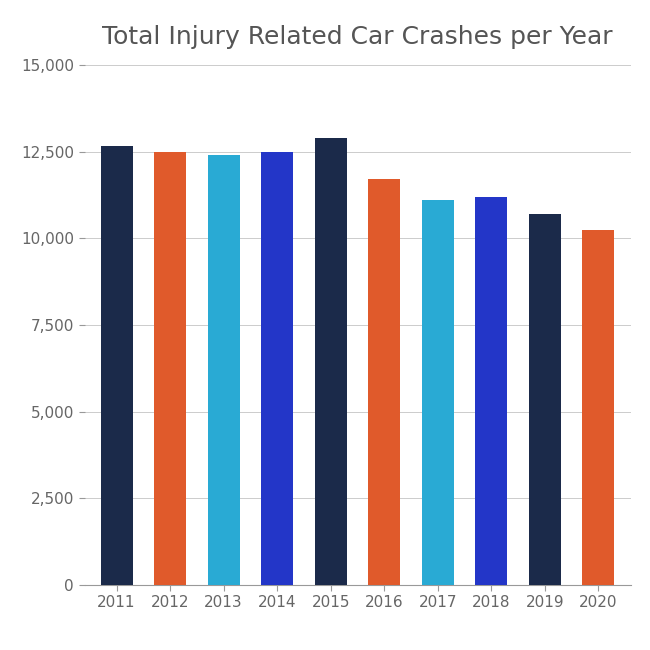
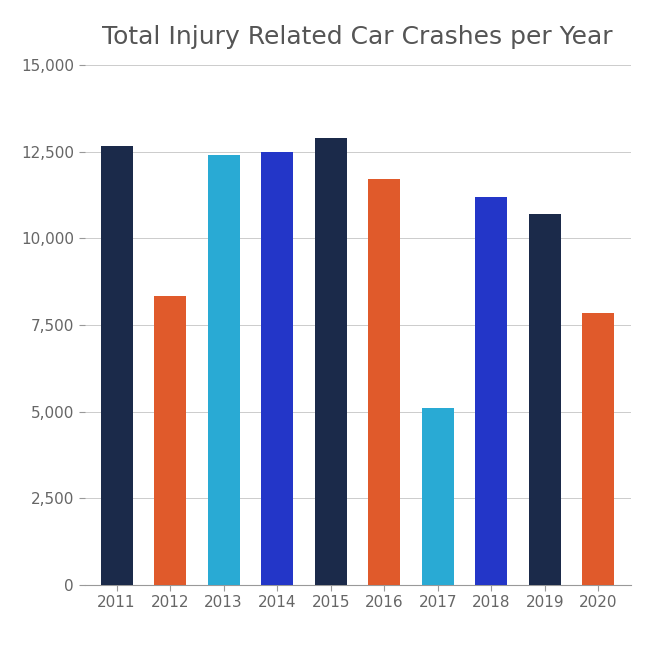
2012: 12,500 -> 8,350
2017: 11,100 -> 5,100
2020: 10,250 -> 7,850
